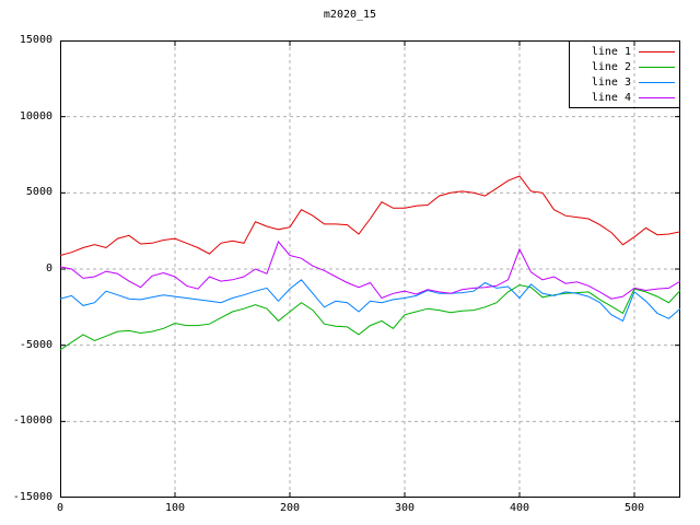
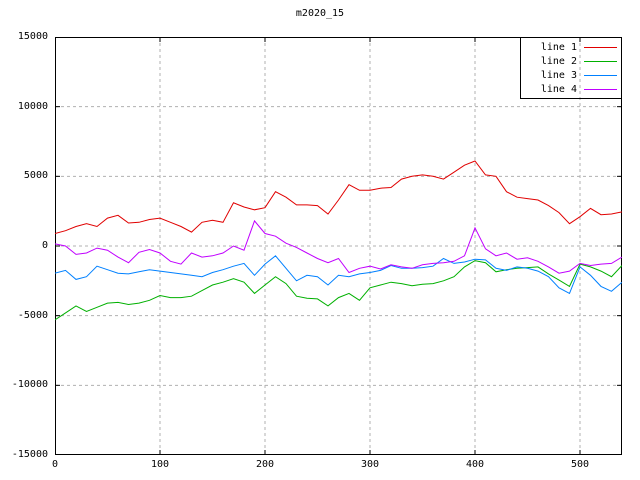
line 3/400: -1900 -> -1000
